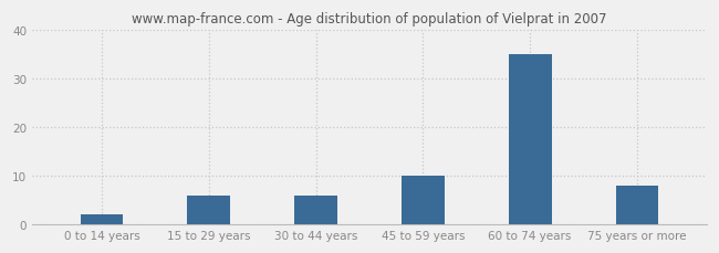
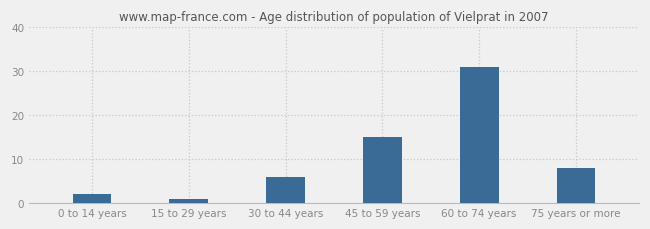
15 to 29 years: 6 -> 1
45 to 59 years: 10 -> 15
60 to 74 years: 35 -> 31
